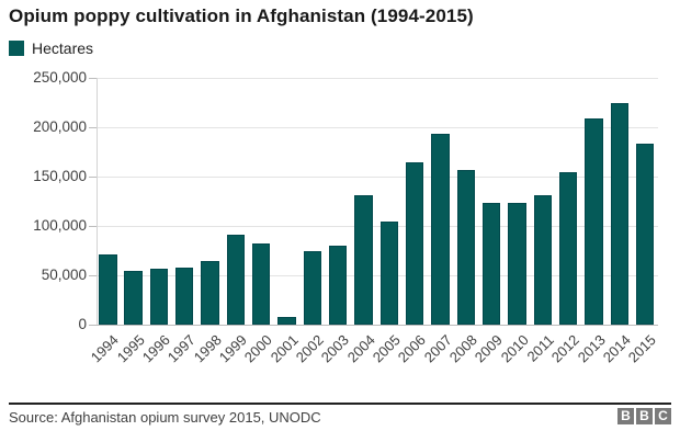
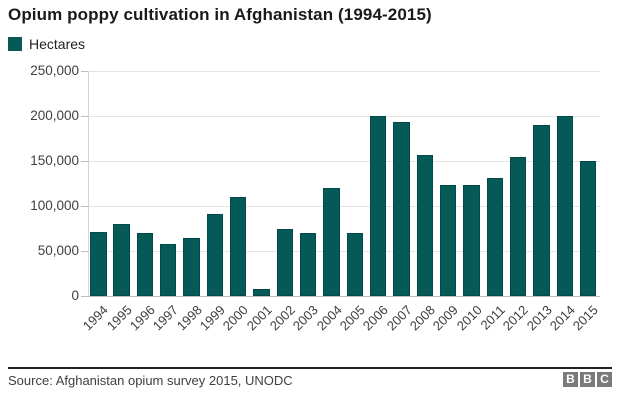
1995: 50000 -> 80000
1996: 60000 -> 70000
2000: 80000 -> 110000
2003: 80000 -> 70000
2004: 130000 -> 120000
2005: 100000 -> 70000
2006: 160000 -> 200000
2013: 210000 -> 190000
2014: 220000 -> 200000
2015: 180000 -> 150000
